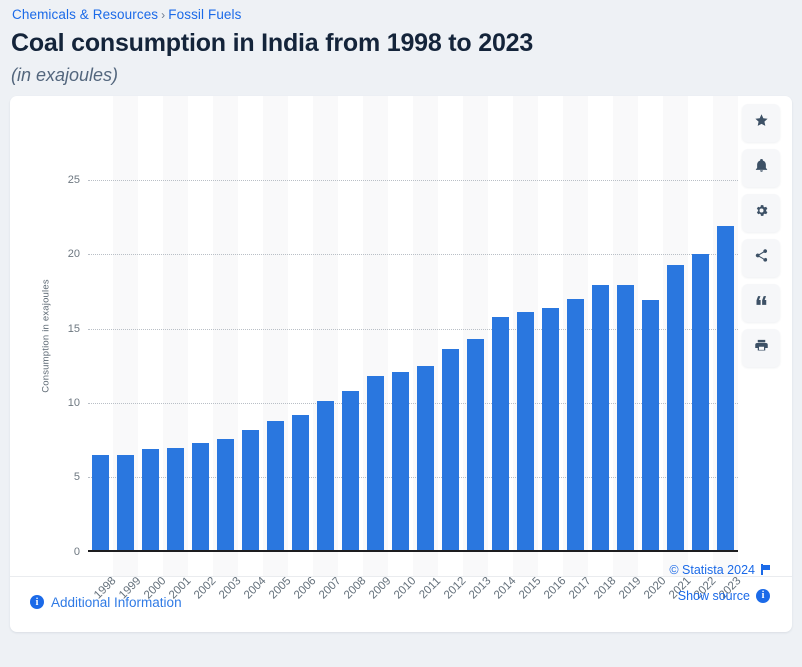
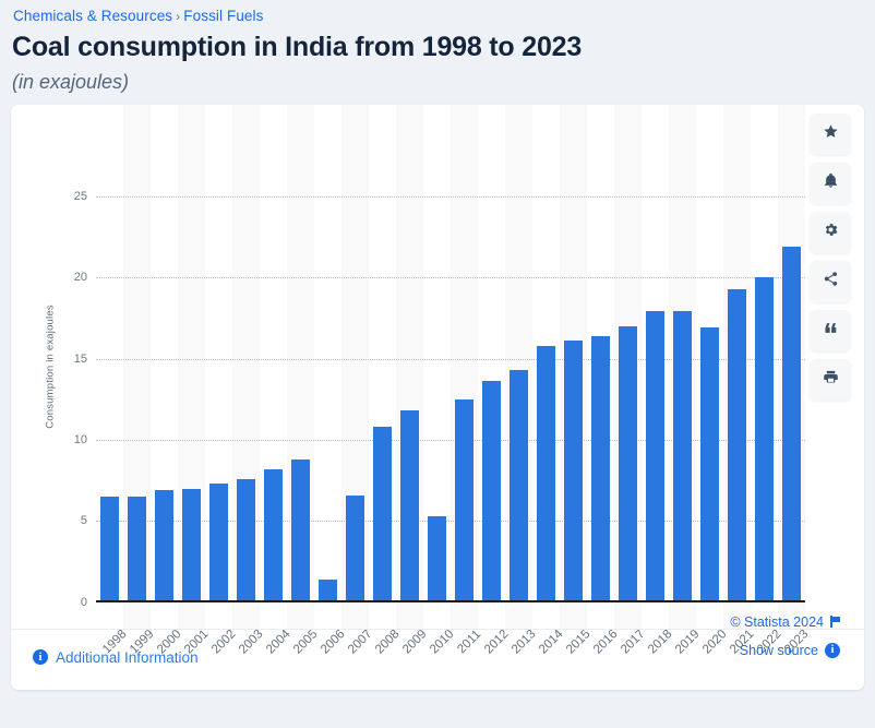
2006: 9.2 -> 1.4
2007: 10.1 -> 6.6
2010: 12.1 -> 5.3
